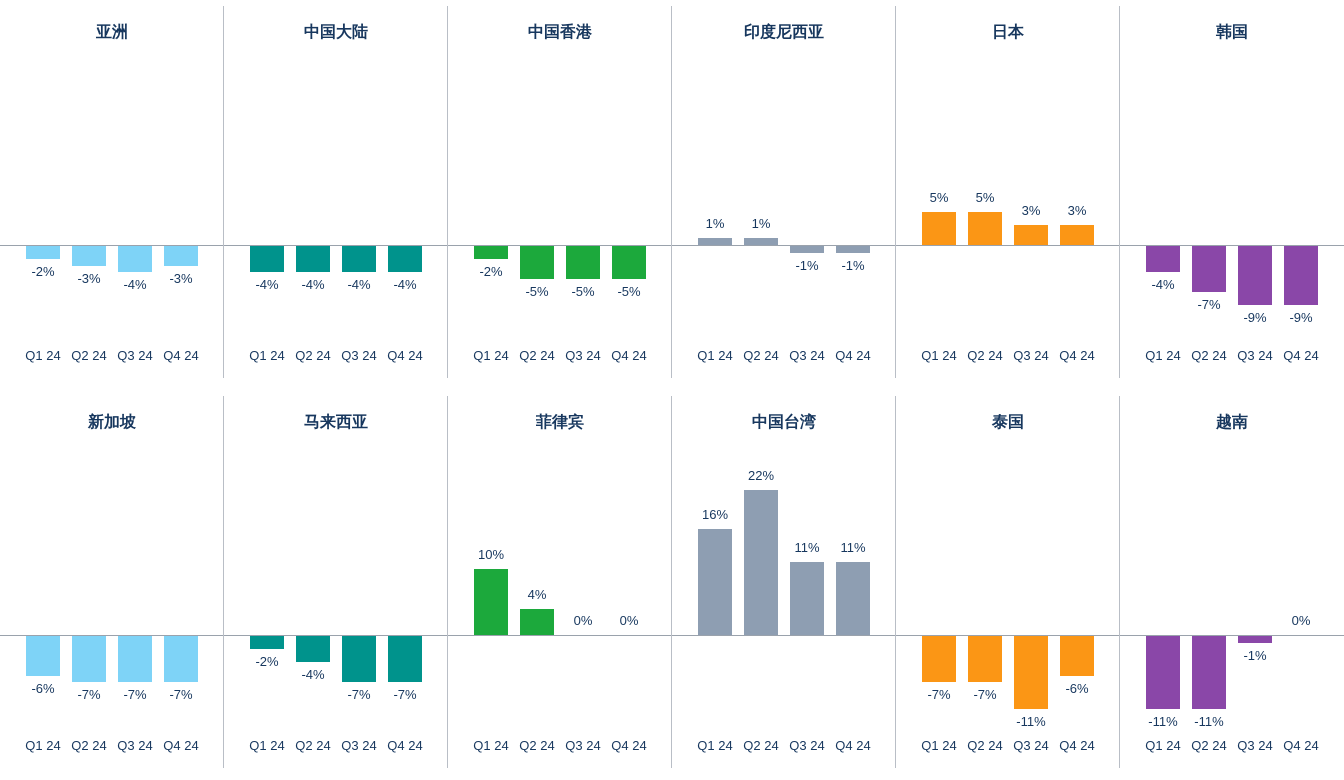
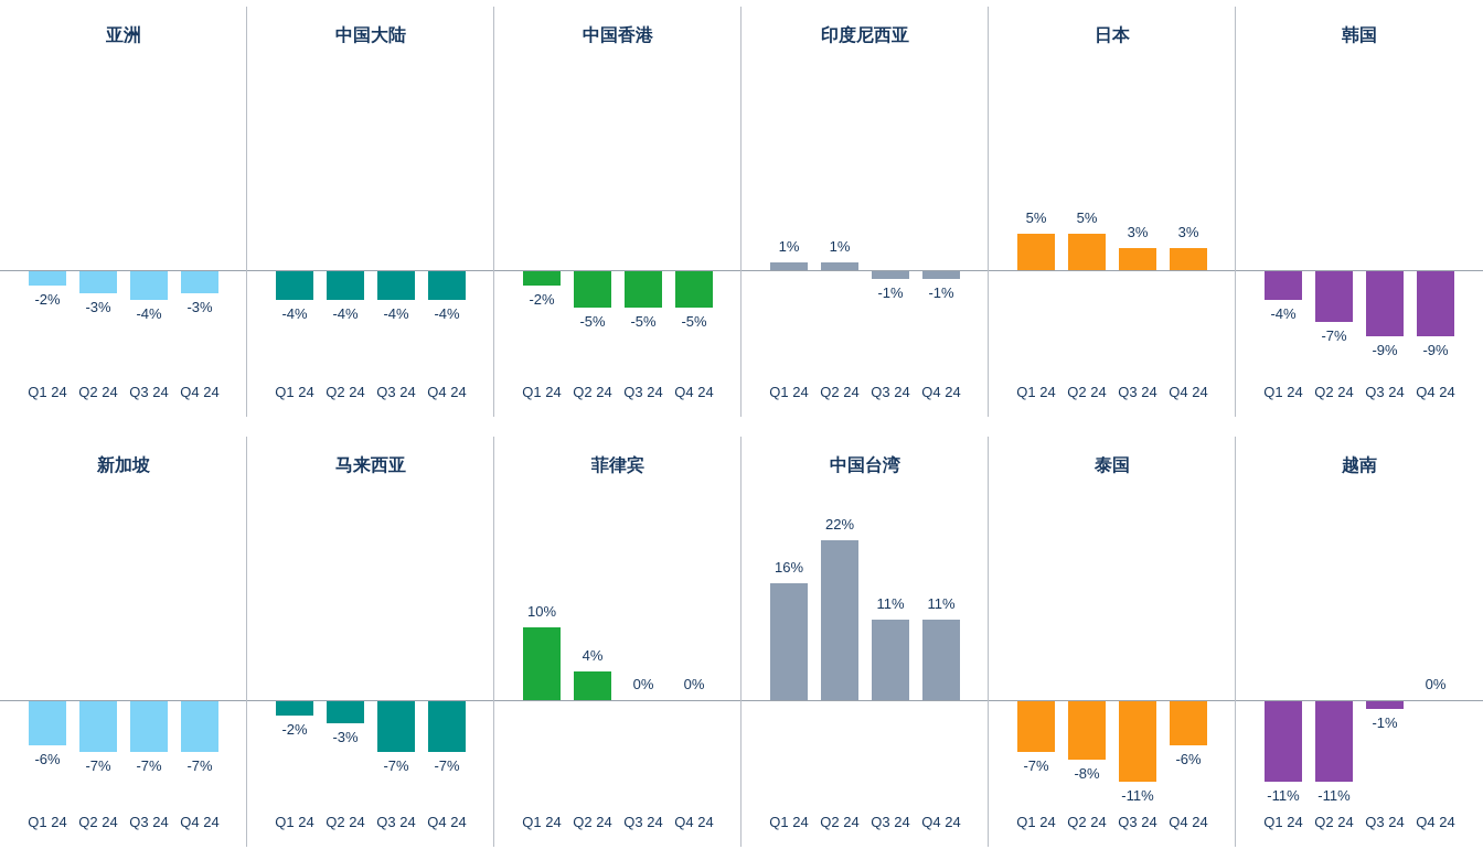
马来西亚/Q2 24: -4% -> -3%
泰国/Q2 24: -7% -> -8%
